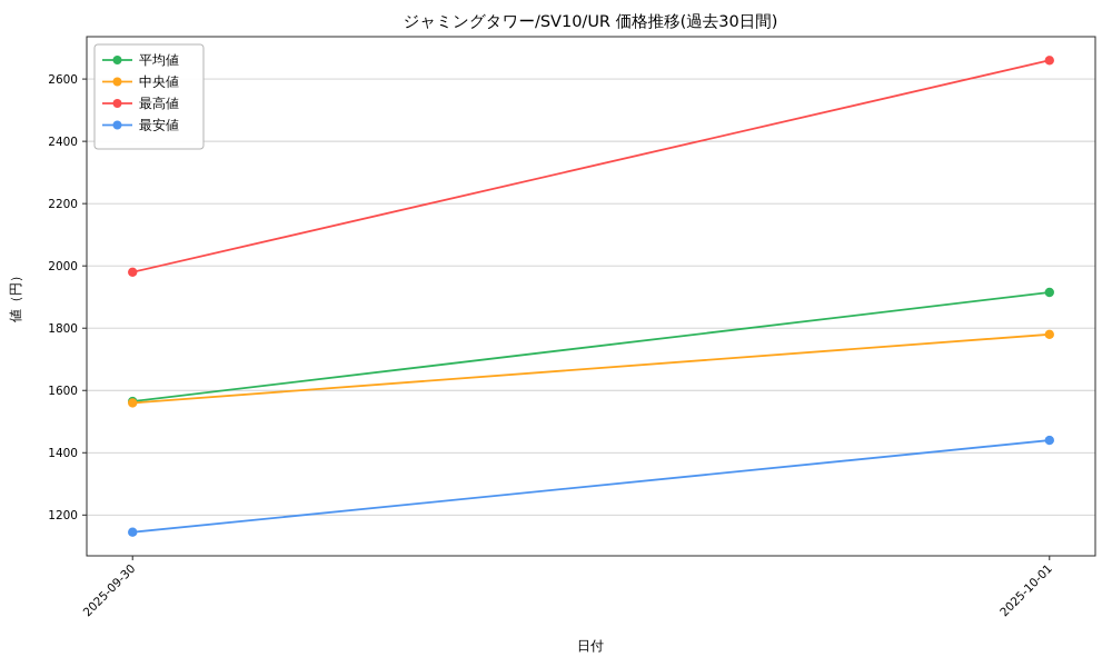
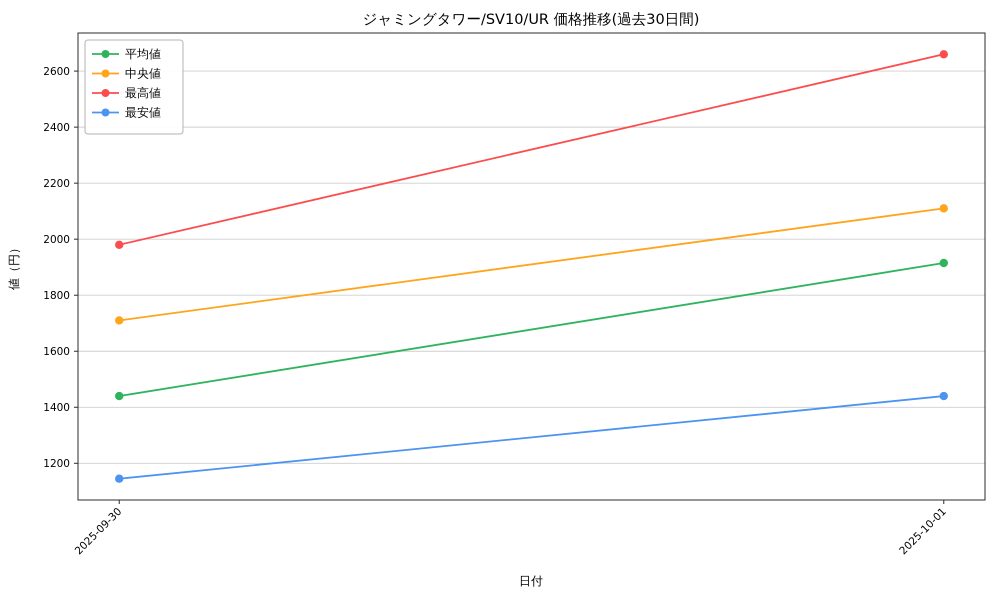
平均値/2025-09-30: 1560 -> 1440
中央値/2025-09-30: 1560 -> 1710
中央値/2025-10-01: 1780 -> 2110
